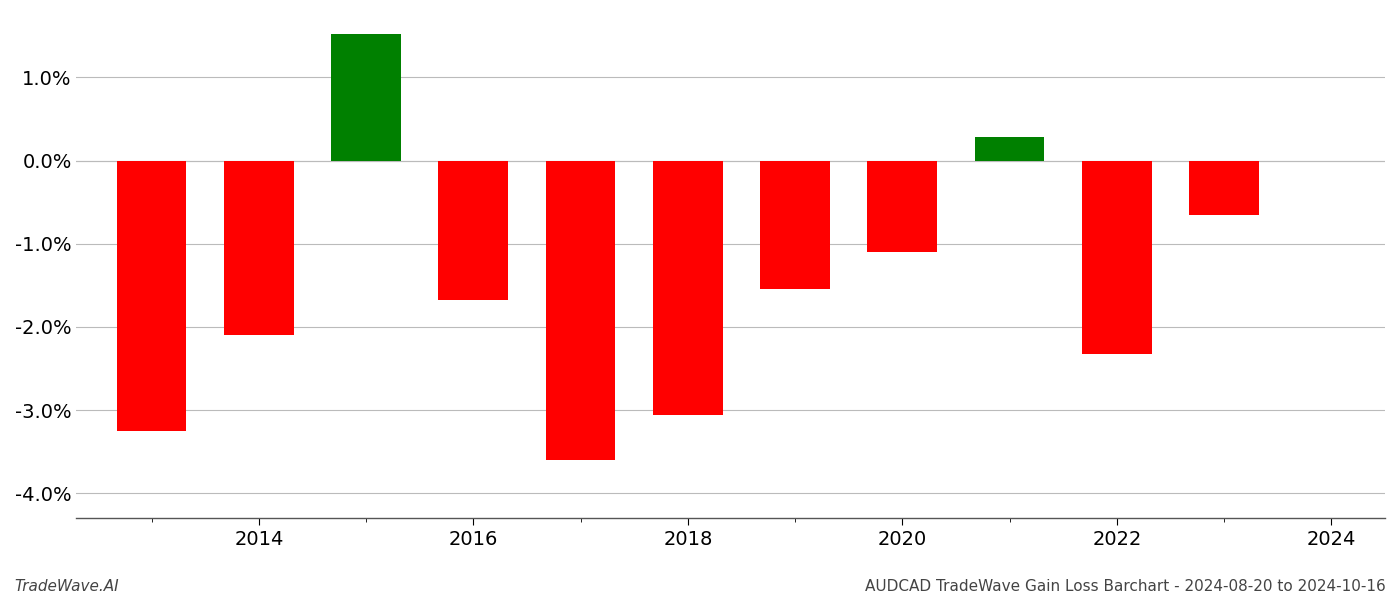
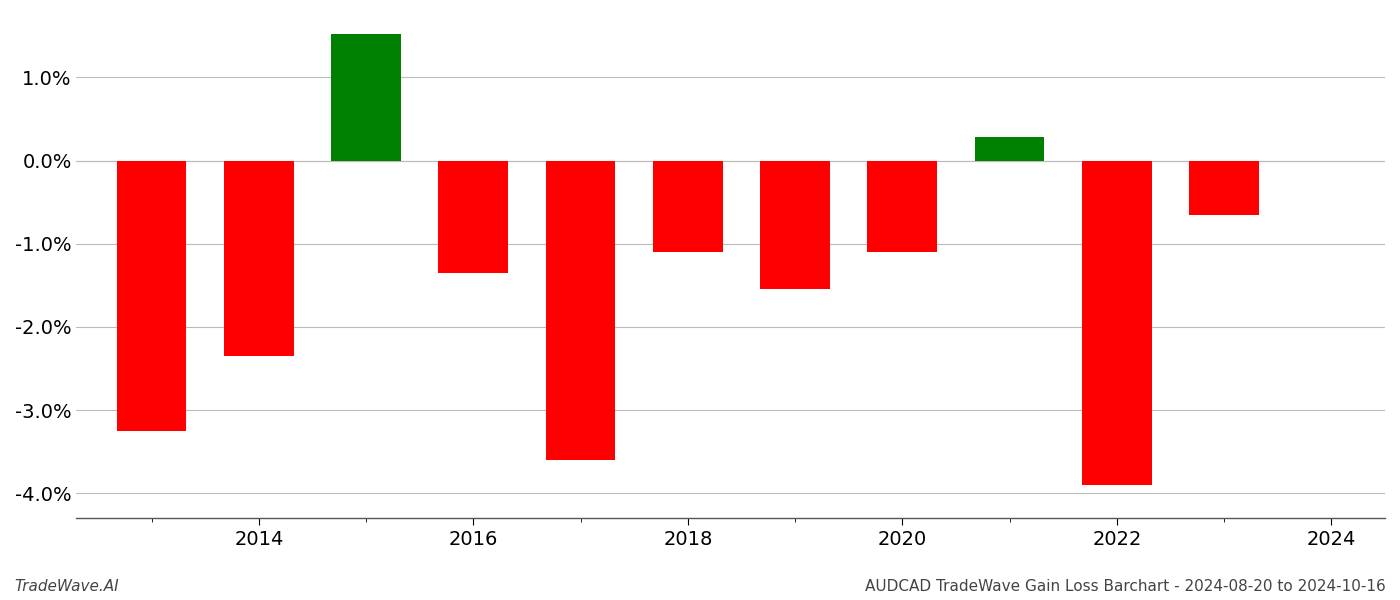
2014: -2.10% -> -2.35%
2016: -1.68% -> -1.35%
2018: -3.06% -> -1.10%
2022: -2.32% -> -3.90%
